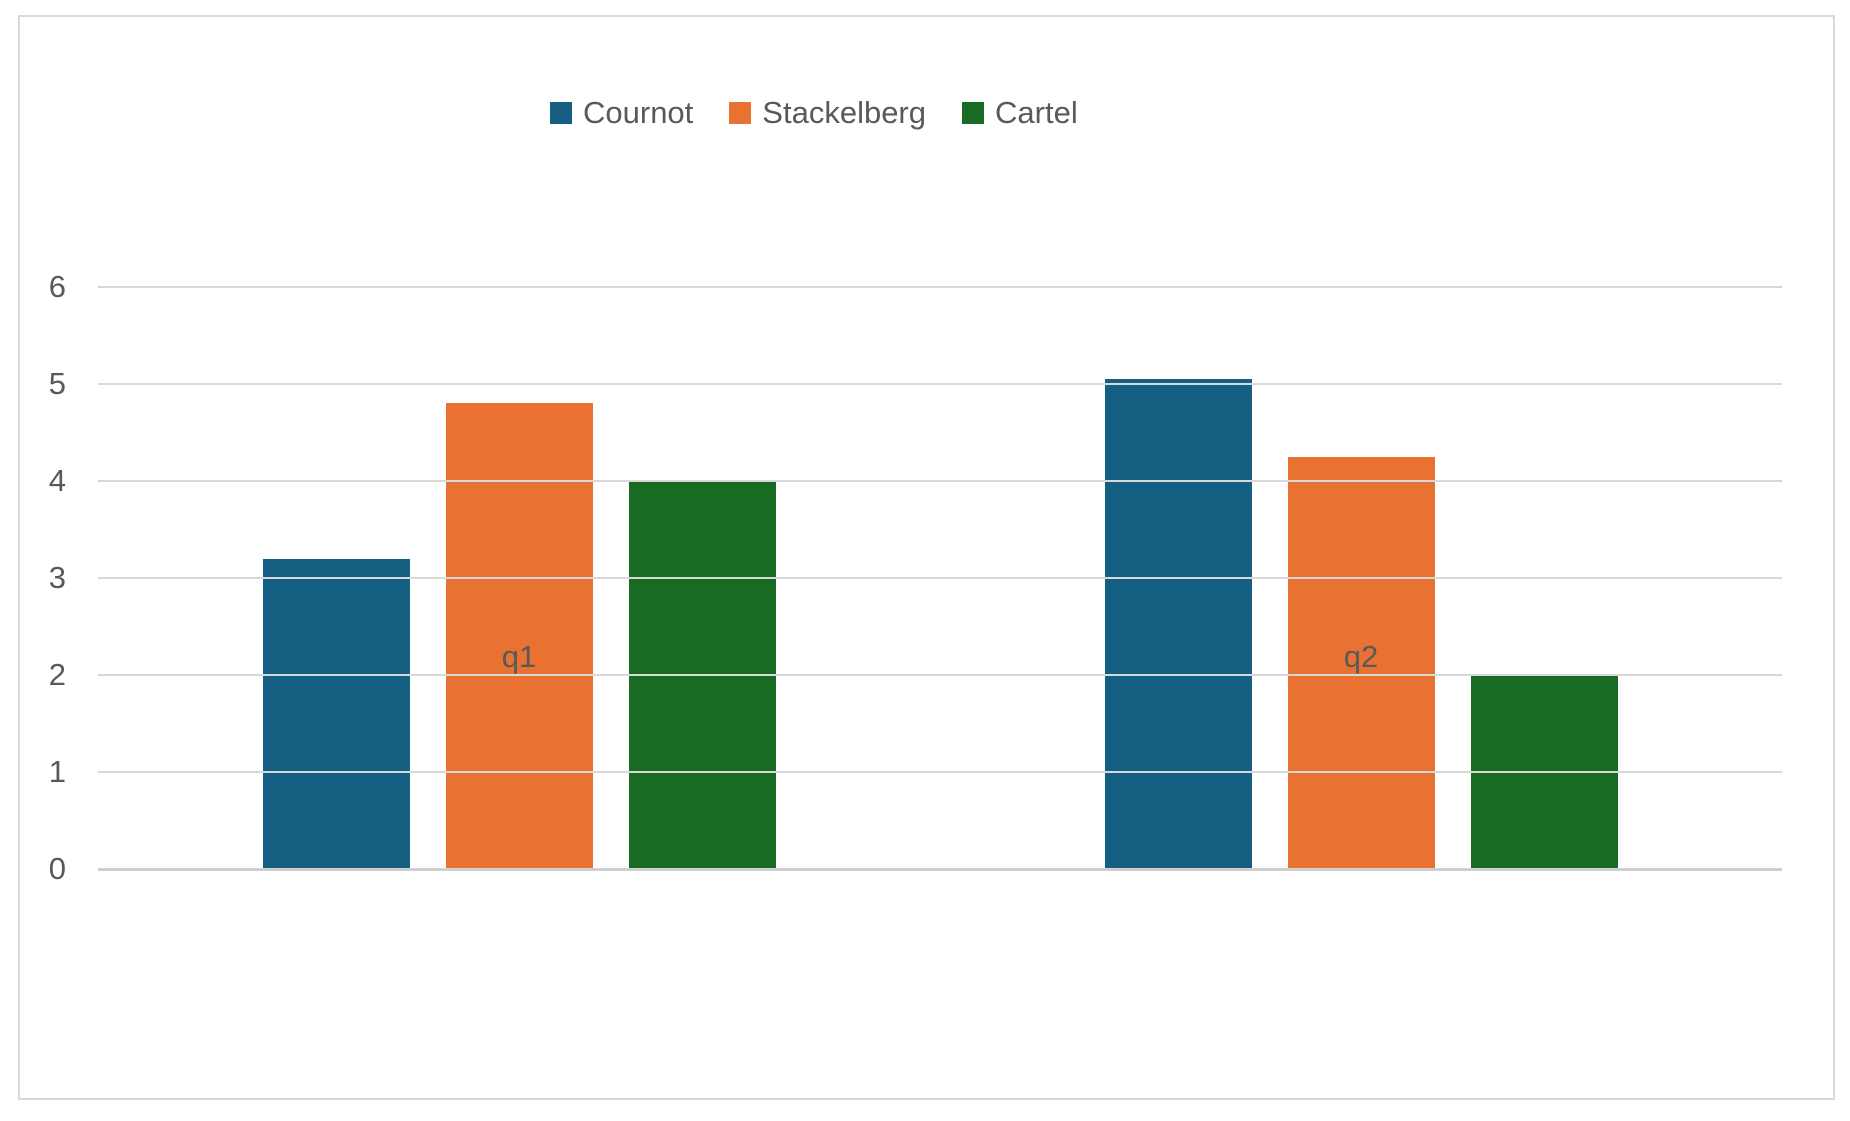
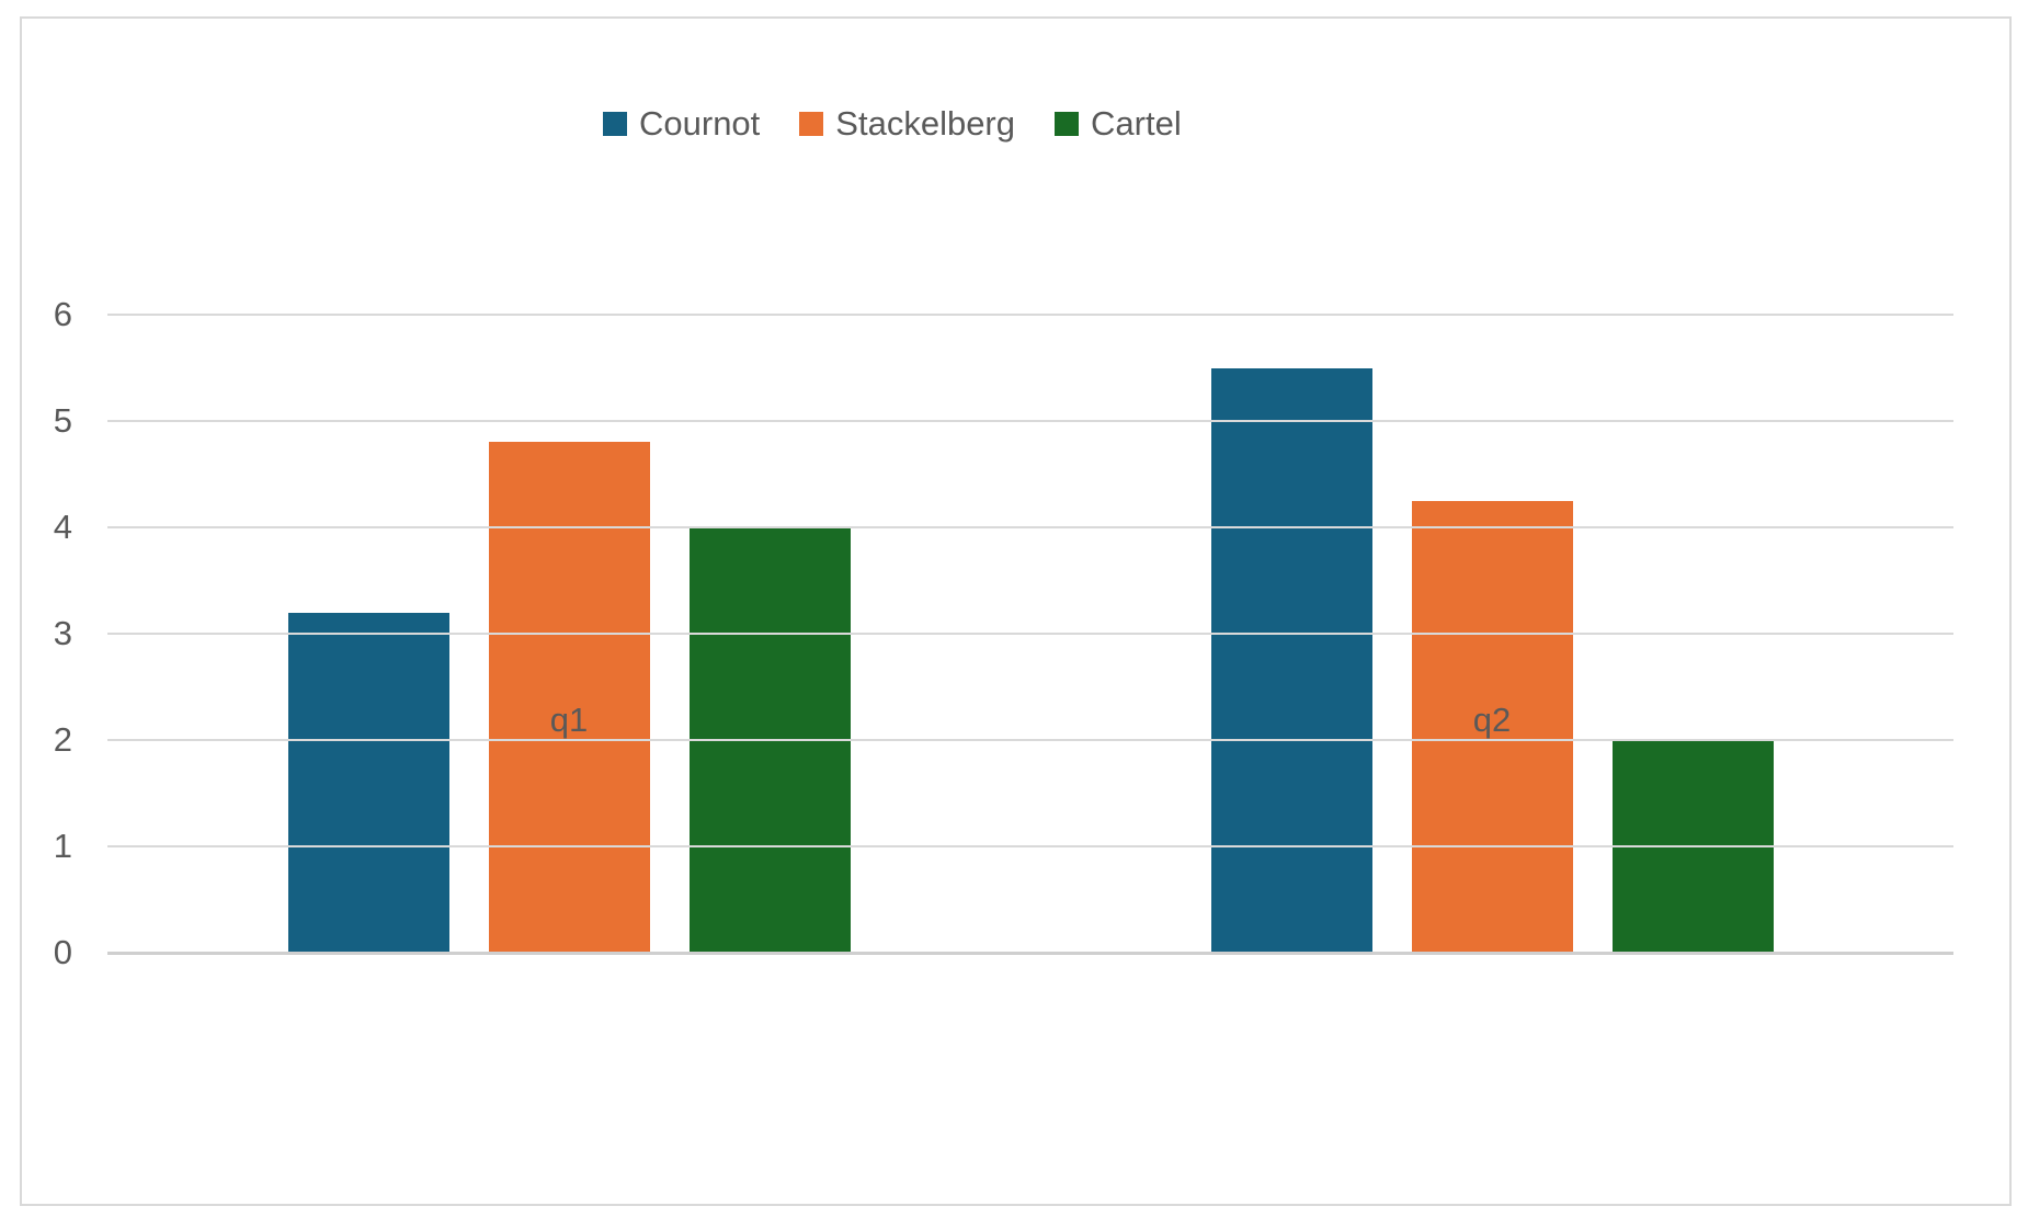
Cournot/q2: 5.0 -> 5.5
